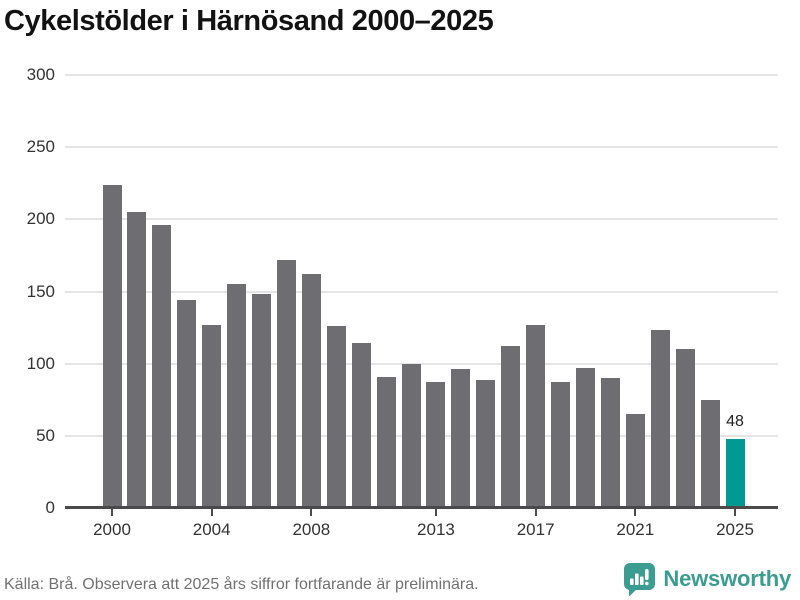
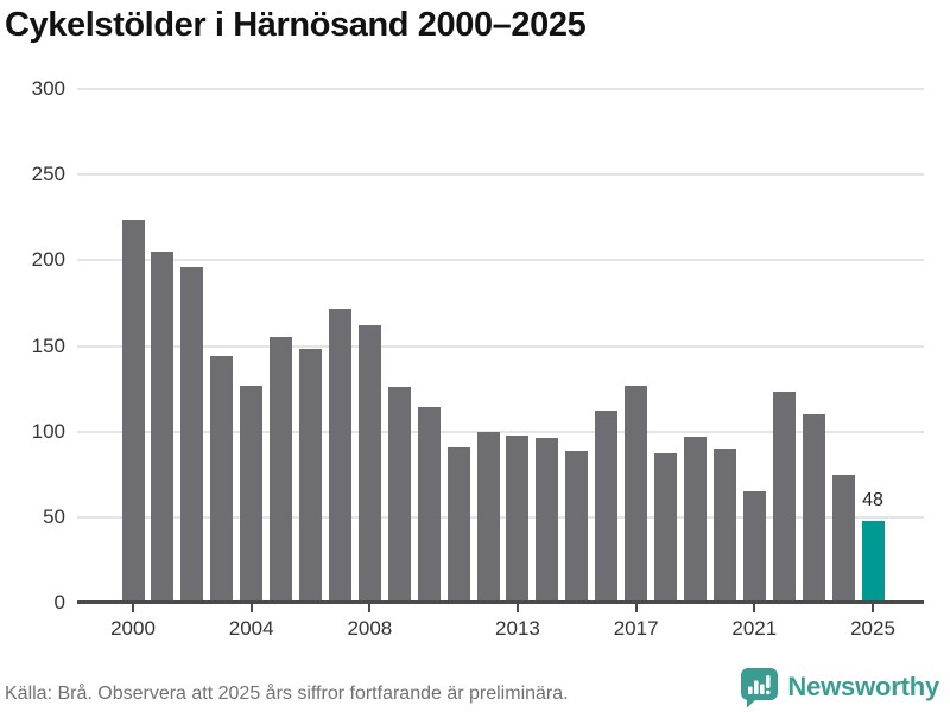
2013: 87 -> 98
